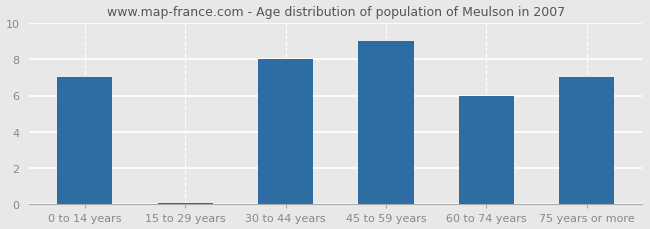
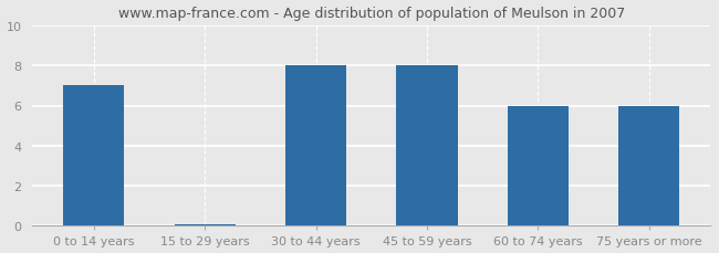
45 to 59 years: 9.0 -> 8.0
75 years or more: 7.0 -> 6.0
